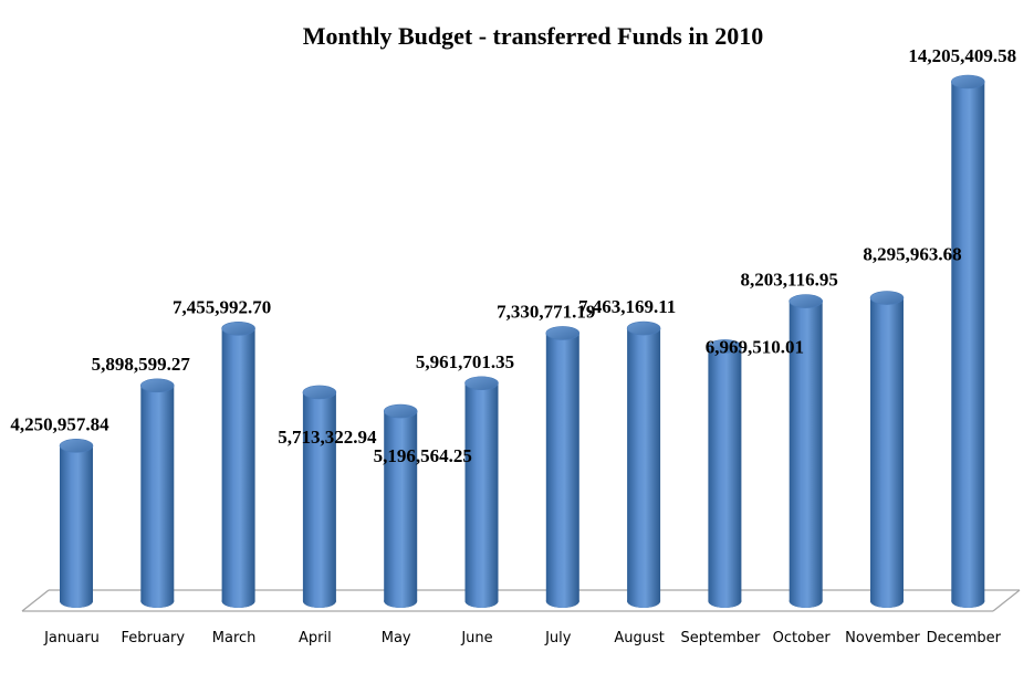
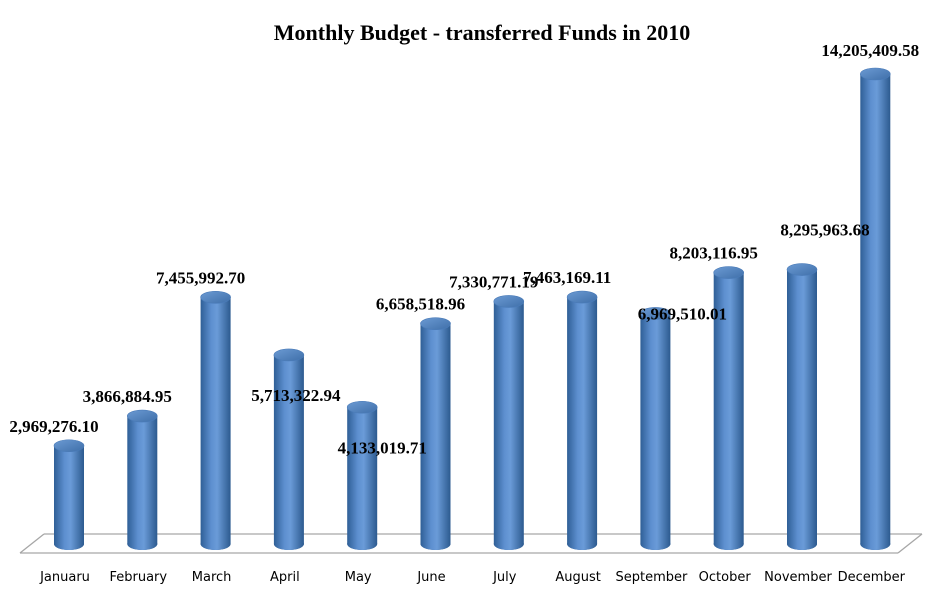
Januaru: 4,250,957.84 -> 2,969,276.10
February: 5,898,599.27 -> 3,866,884.95
May: 5,196,564.25 -> 4,133,019.71
June: 5,961,701.35 -> 6,658,518.96
